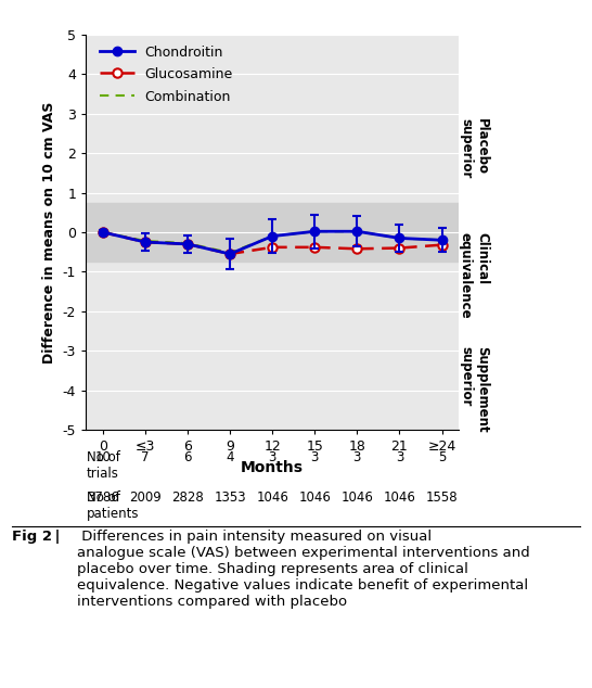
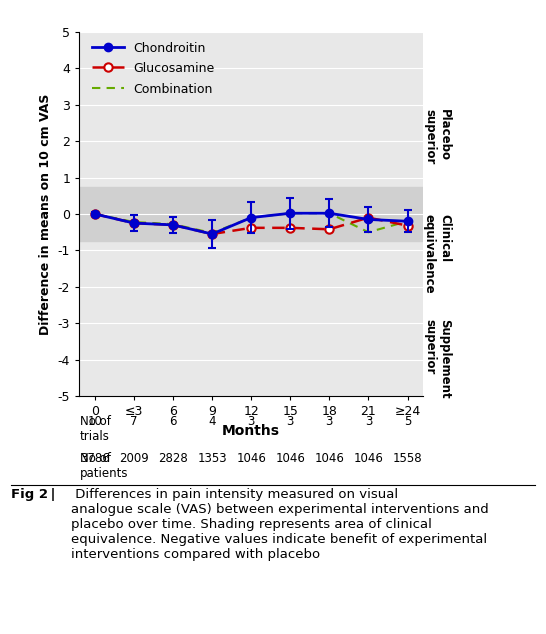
Glucosamine/21: -0.40 -> -0.10
Combination/21: -0.15 -> -0.50
